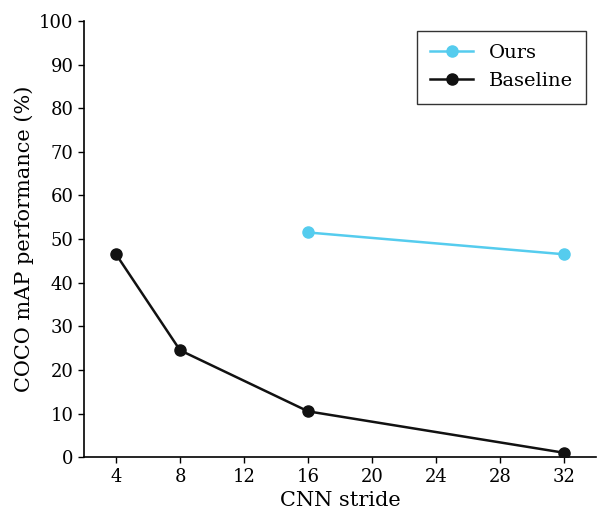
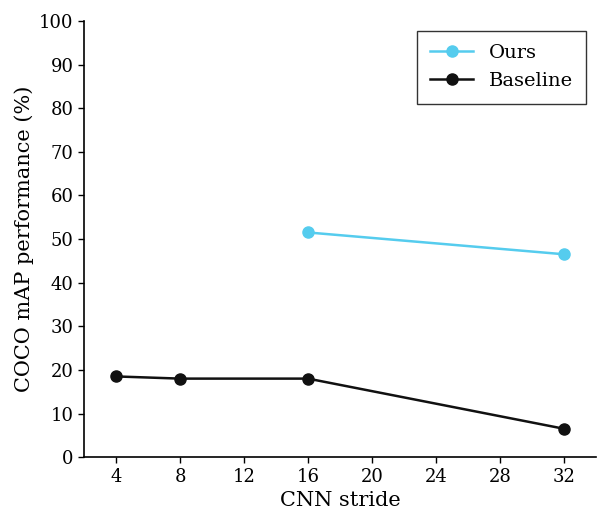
4: 46.5 -> 18.5
8: 24.5 -> 18.0
16: 10.5 -> 18.0
32: 1.0 -> 6.5
